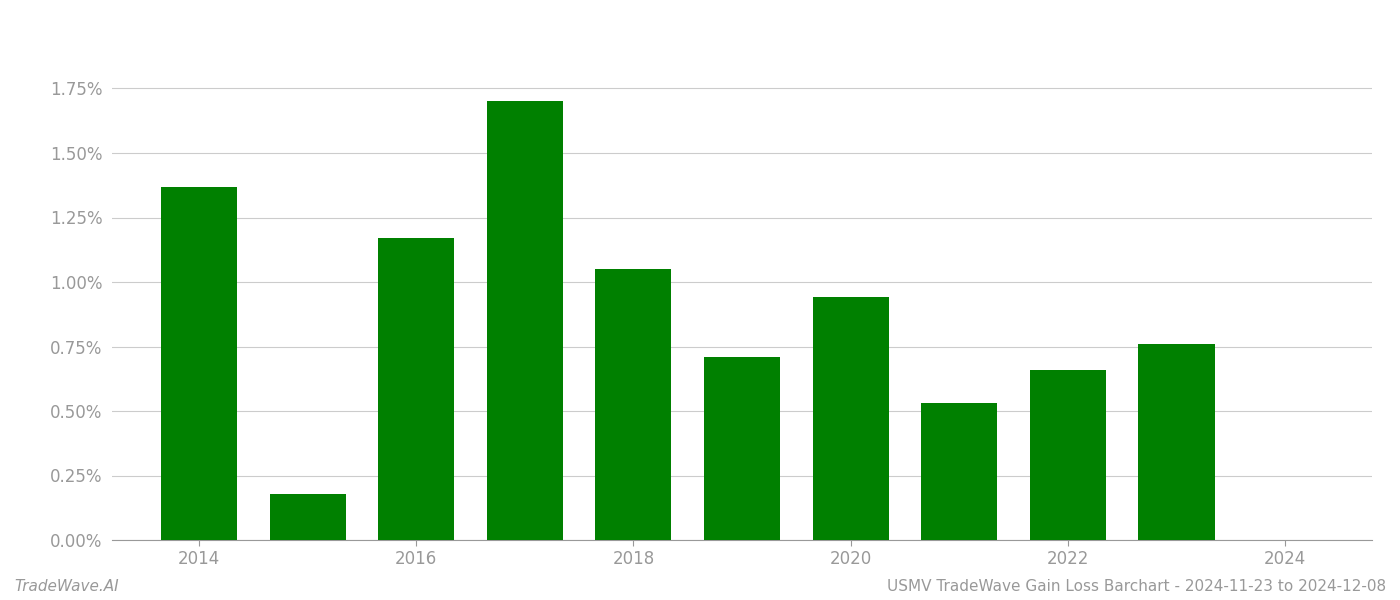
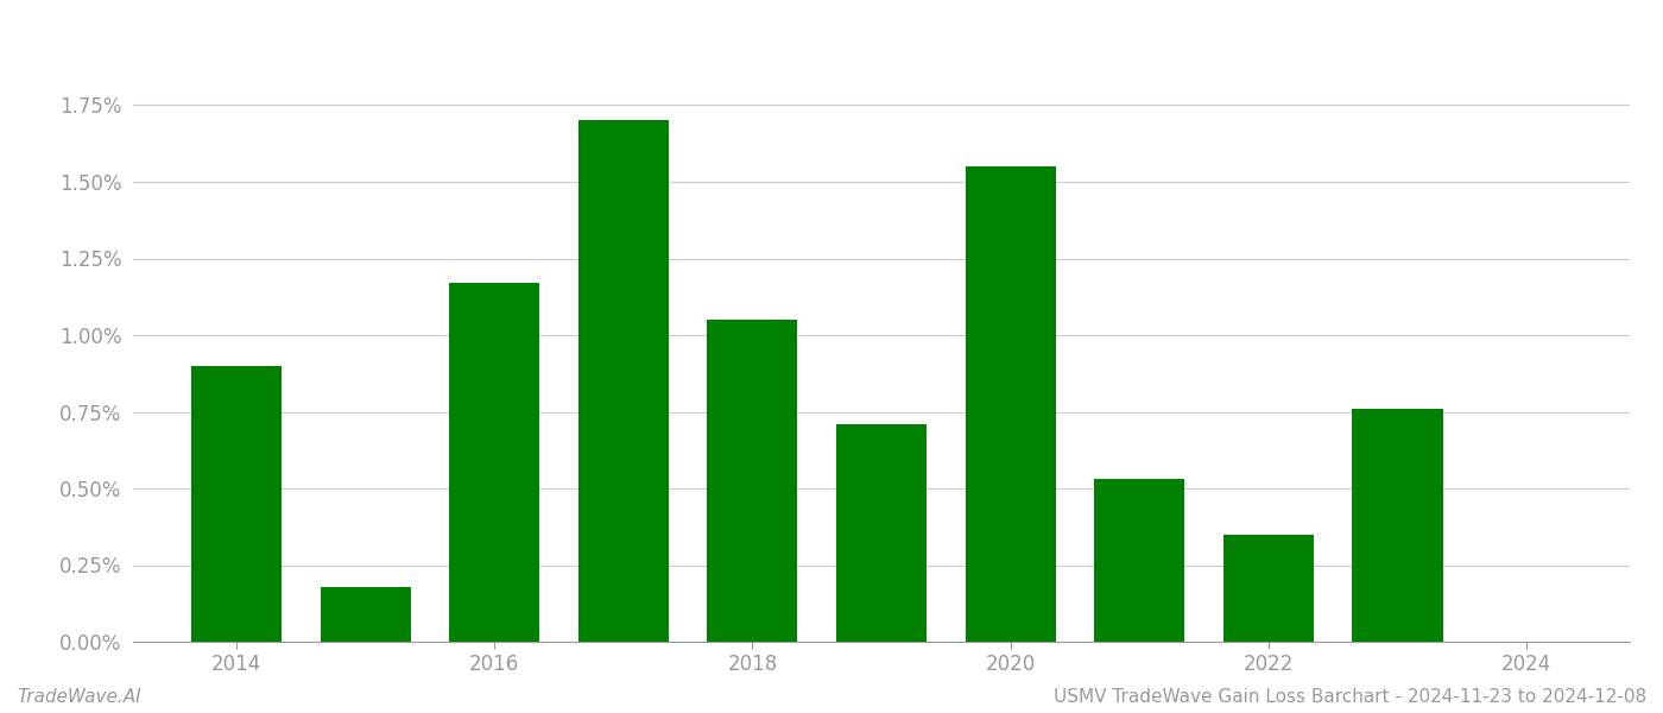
2014: 1.37% -> 0.90%
2020: 0.94% -> 1.55%
2022: 0.66% -> 0.35%
